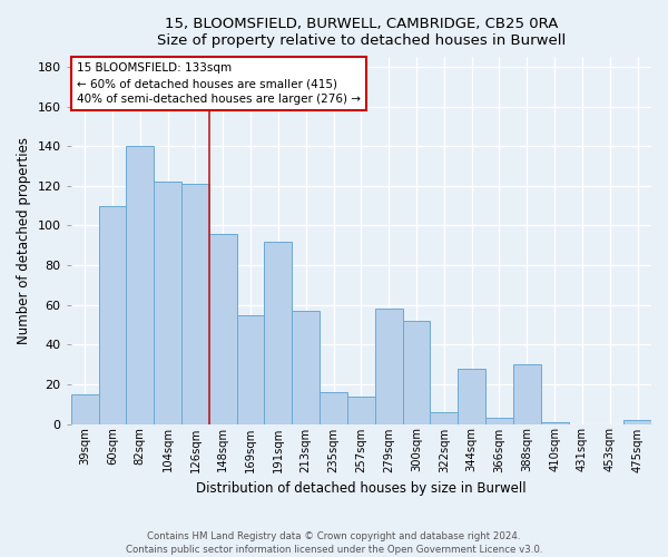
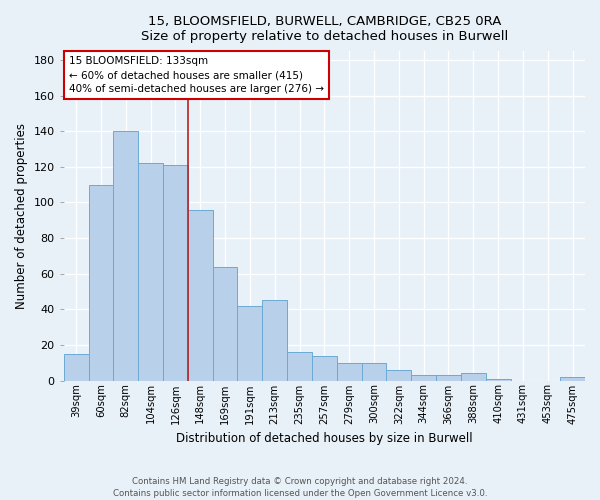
169sqm: 55 -> 64
191sqm: 92 -> 42
213sqm: 57 -> 45
279sqm: 58 -> 10
300sqm: 52 -> 10
344sqm: 28 -> 3
388sqm: 30 -> 4
